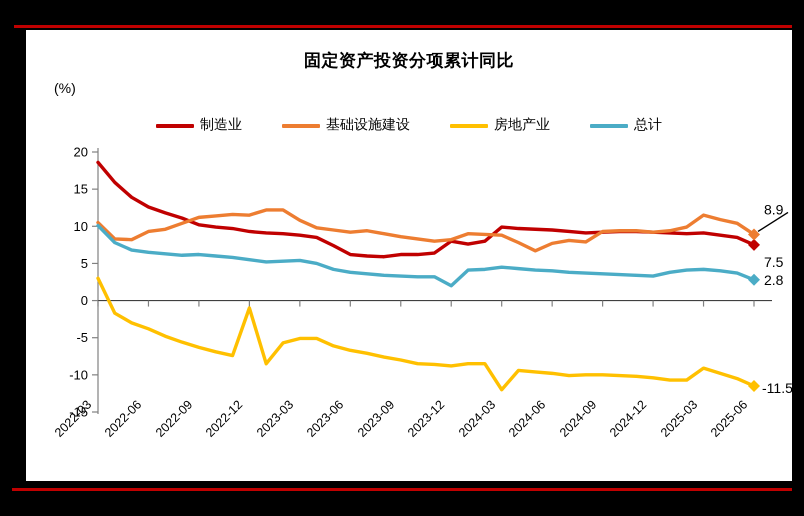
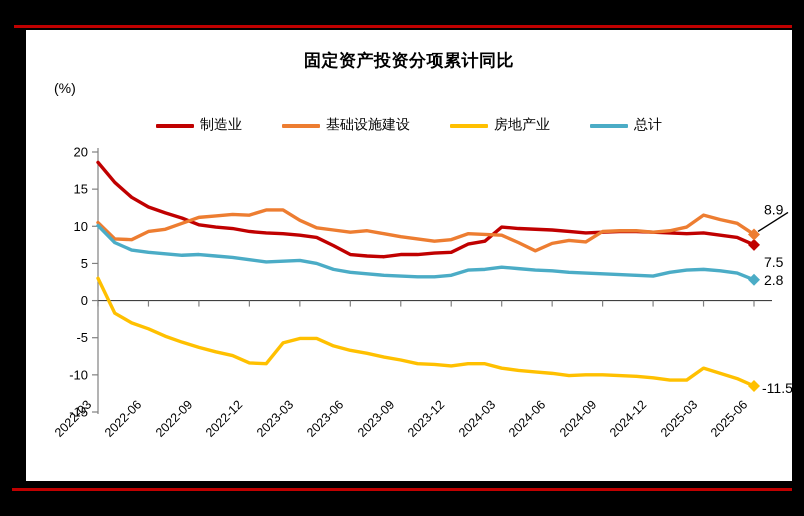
房地产业/2022-12: -1 -> -8
制造业/2023-12: 8 -> 6
总计/2023-12: 2 -> 3
房地产业/2024-03: -12 -> -9
